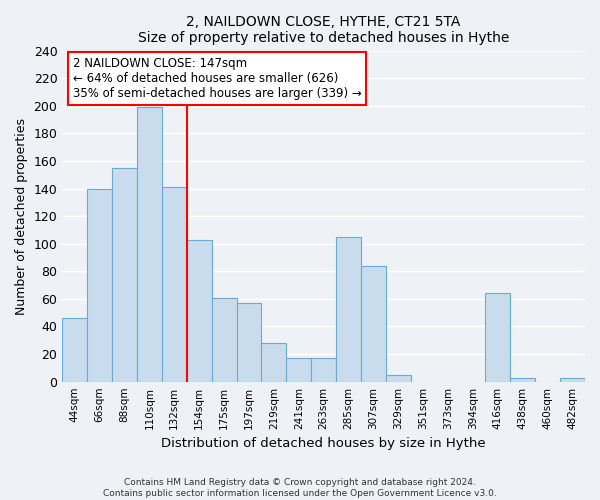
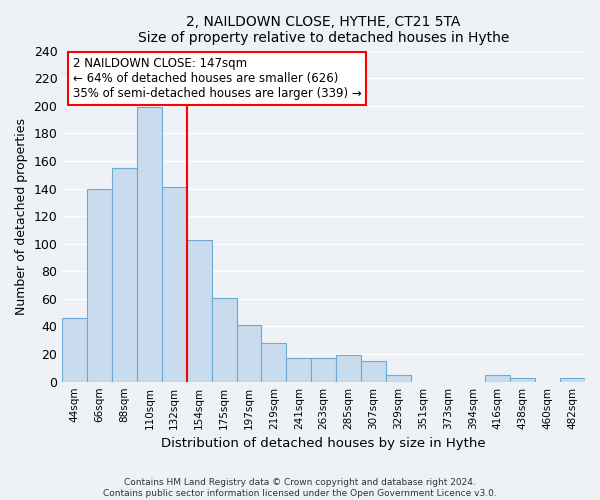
197sqm: 57 -> 41
285sqm: 105 -> 19
307sqm: 84 -> 15
416sqm: 64 -> 5
